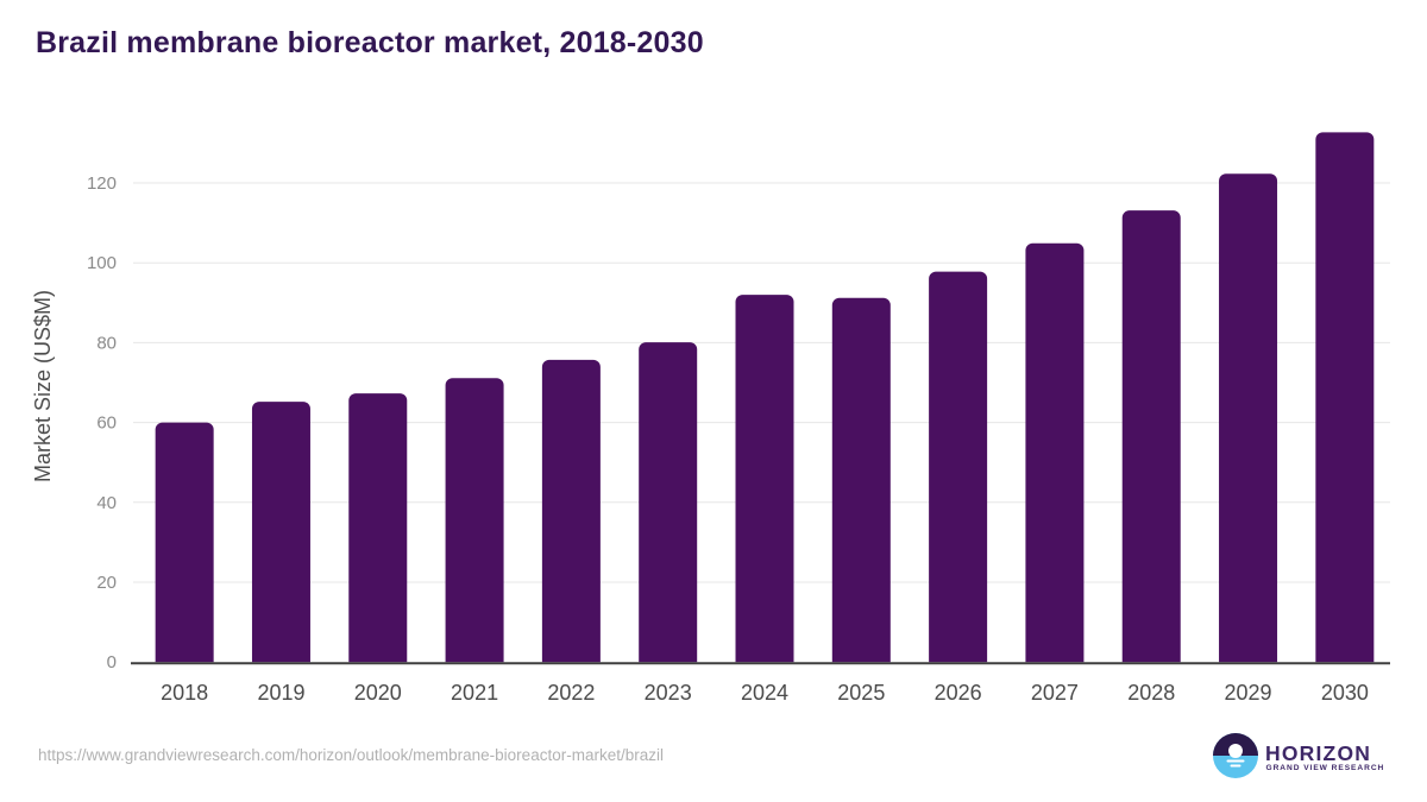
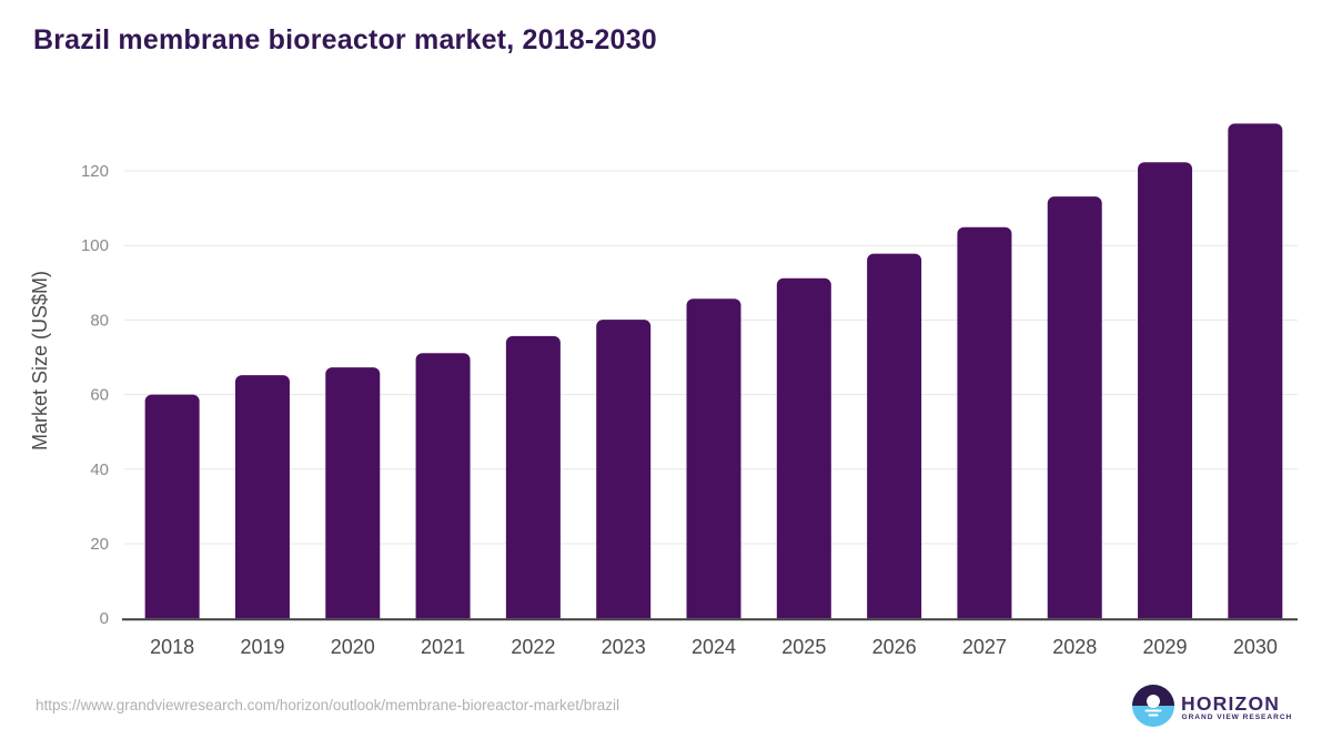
2024: 92 -> 86
